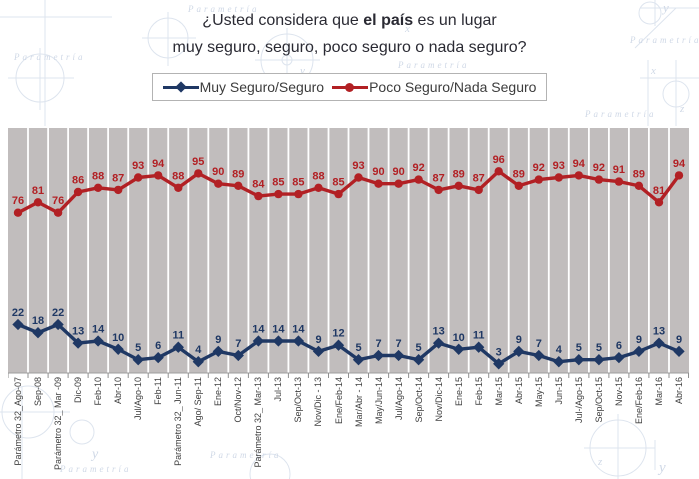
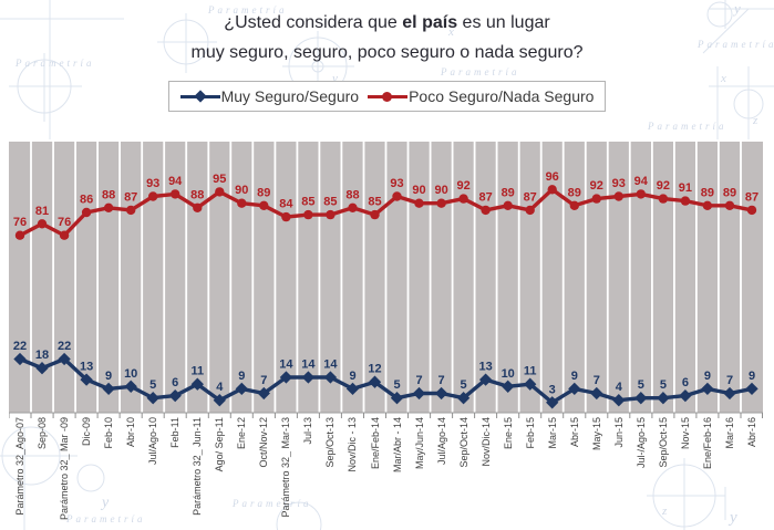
Muy Seguro/Seguro/Feb-10: 14 -> 9
Muy Seguro/Seguro/Mar-16: 13 -> 7
Poco Seguro/Nada Seguro/Mar-16: 81 -> 89
Poco Seguro/Nada Seguro/Abr-16: 94 -> 87
